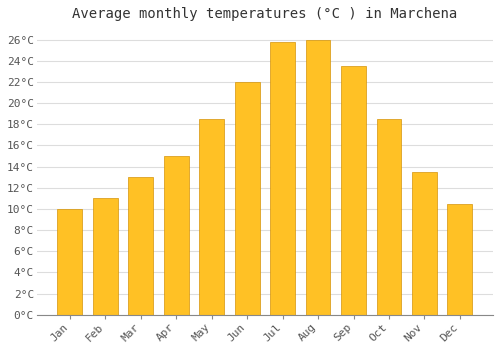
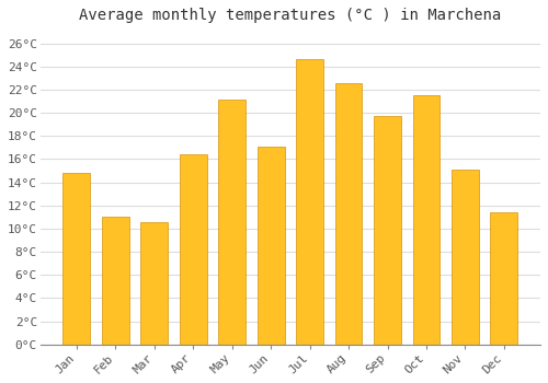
Jan: 10.0°C -> 14.8°C
Mar: 13.0°C -> 10.6°C
Apr: 15.0°C -> 16.4°C
May: 18.5°C -> 21.1°C
Jun: 22.0°C -> 17.1°C
Jul: 25.8°C -> 24.6°C
Aug: 26.0°C -> 22.6°C
Sep: 23.5°C -> 19.7°C
Oct: 18.5°C -> 21.5°C
Nov: 13.5°C -> 15.1°C
Dec: 10.5°C -> 11.4°C
